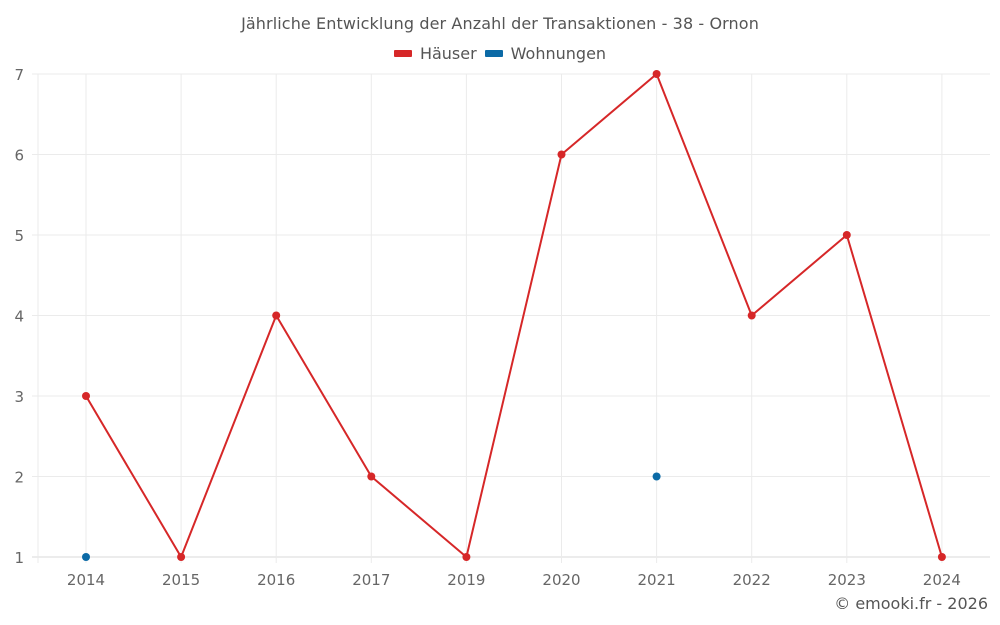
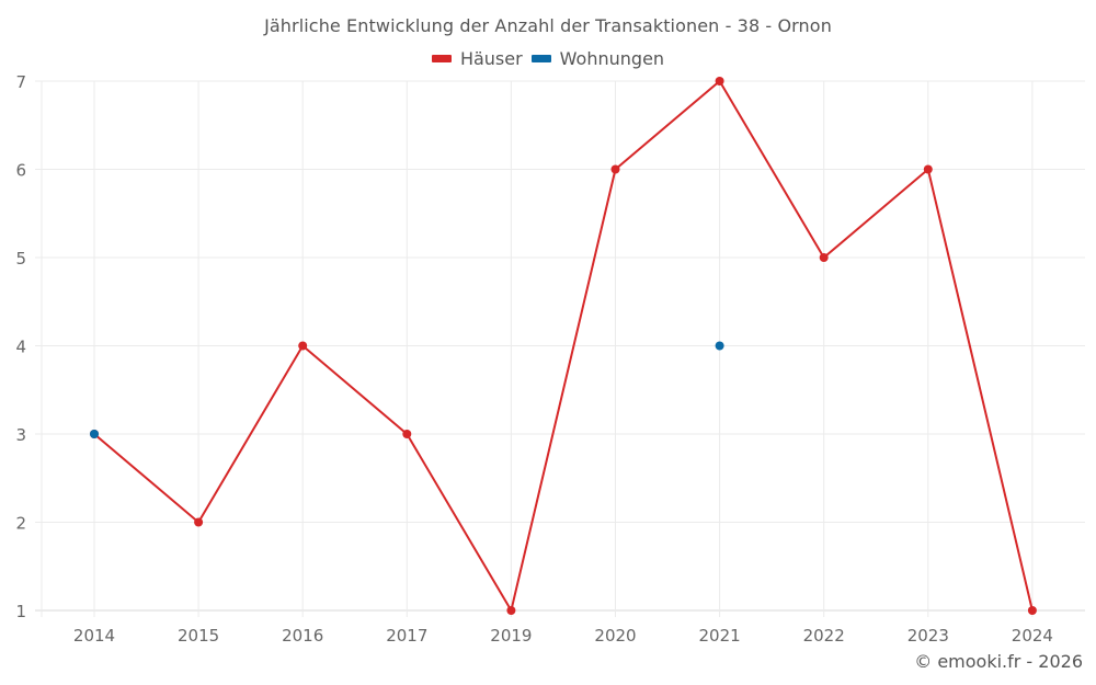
Wohnungen/2014: 1 -> 3
Häuser/2015: 1 -> 2
Häuser/2017: 2 -> 3
Wohnungen/2021: 2 -> 4
Häuser/2022: 4 -> 5
Häuser/2023: 5 -> 6
